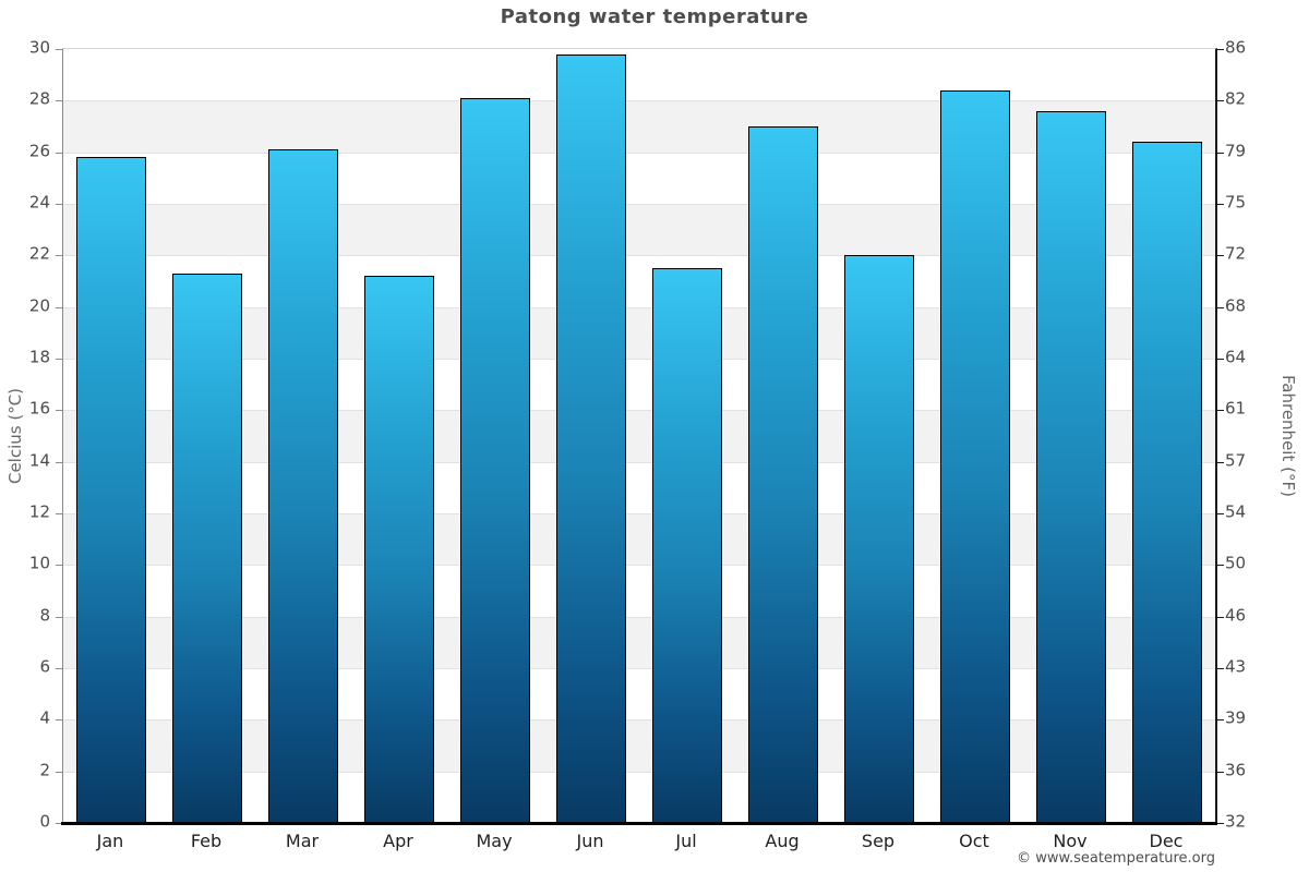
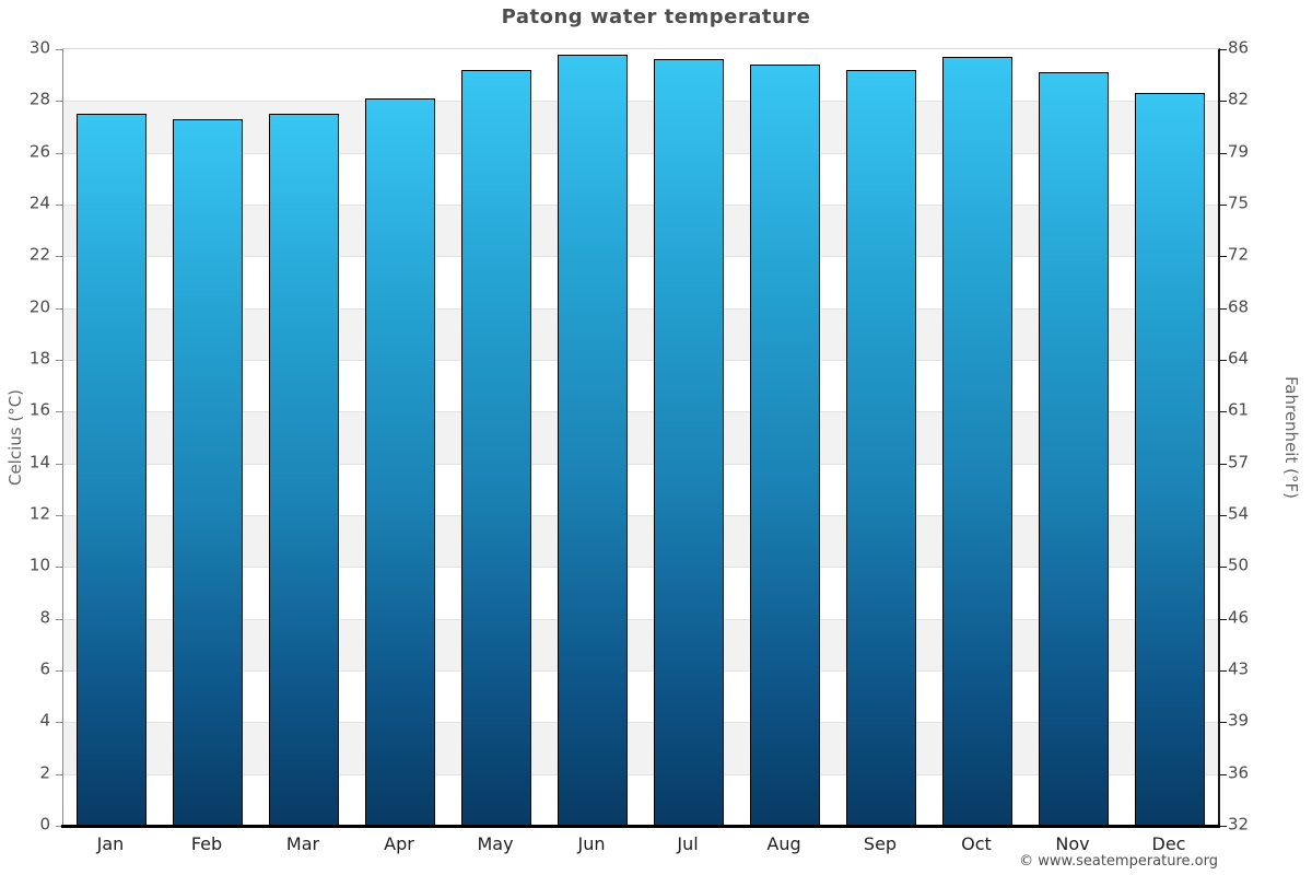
Jan: 25.8 -> 27.5
Feb: 21.3 -> 27.3
Mar: 26.1 -> 27.5
Apr: 21.2 -> 28.1
May: 28.1 -> 29.2
Jul: 21.5 -> 29.6
Aug: 27.0 -> 29.4
Sep: 22.0 -> 29.2
Oct: 28.4 -> 29.7
Nov: 27.6 -> 29.1
Dec: 26.4 -> 28.3
